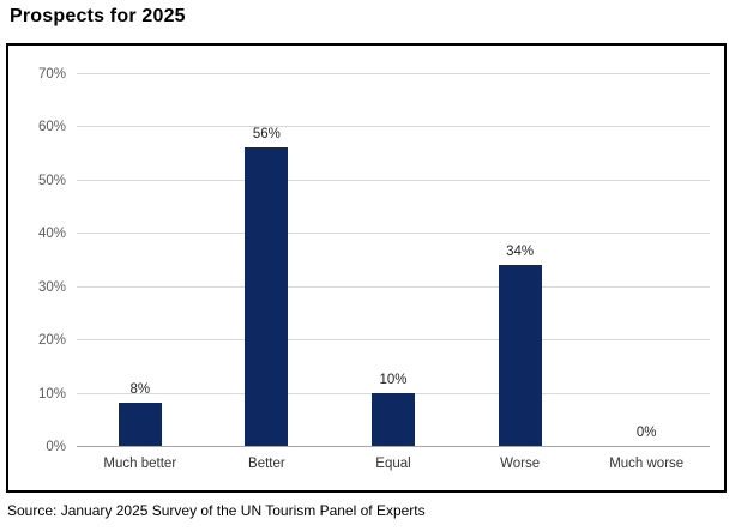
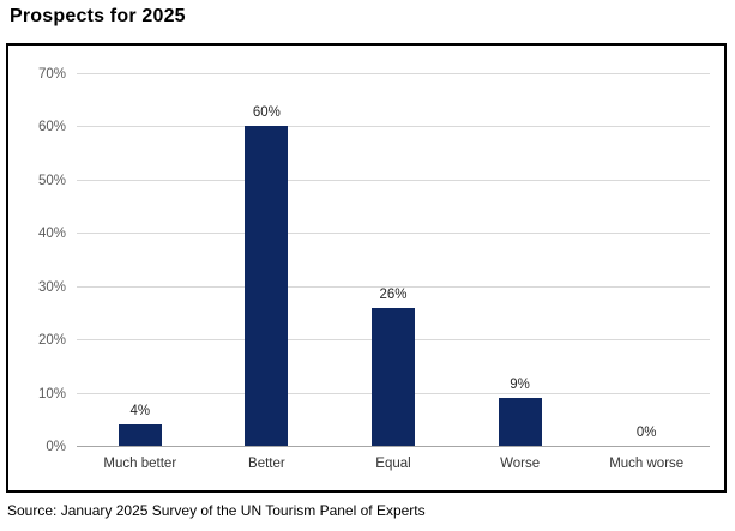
Much better: 8% -> 4%
Better: 56% -> 60%
Equal: 10% -> 26%
Worse: 34% -> 9%
